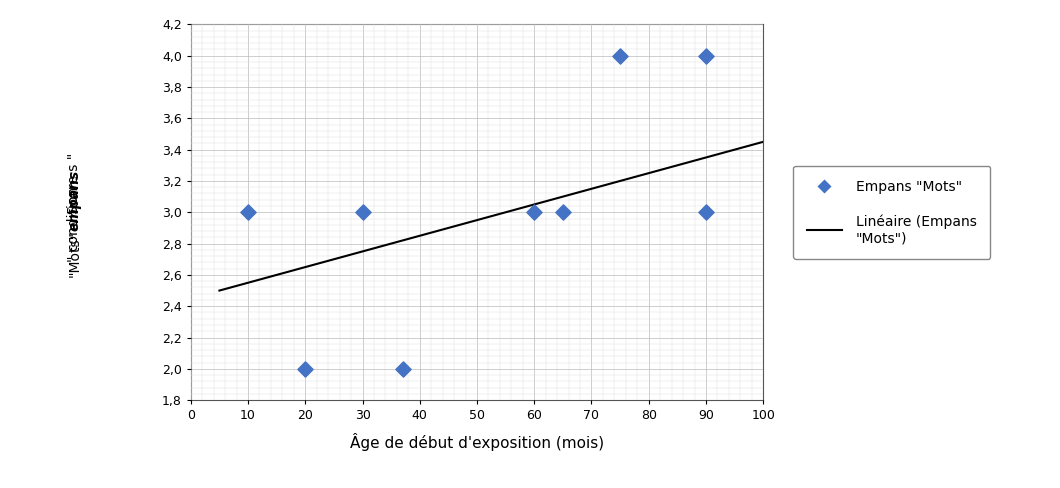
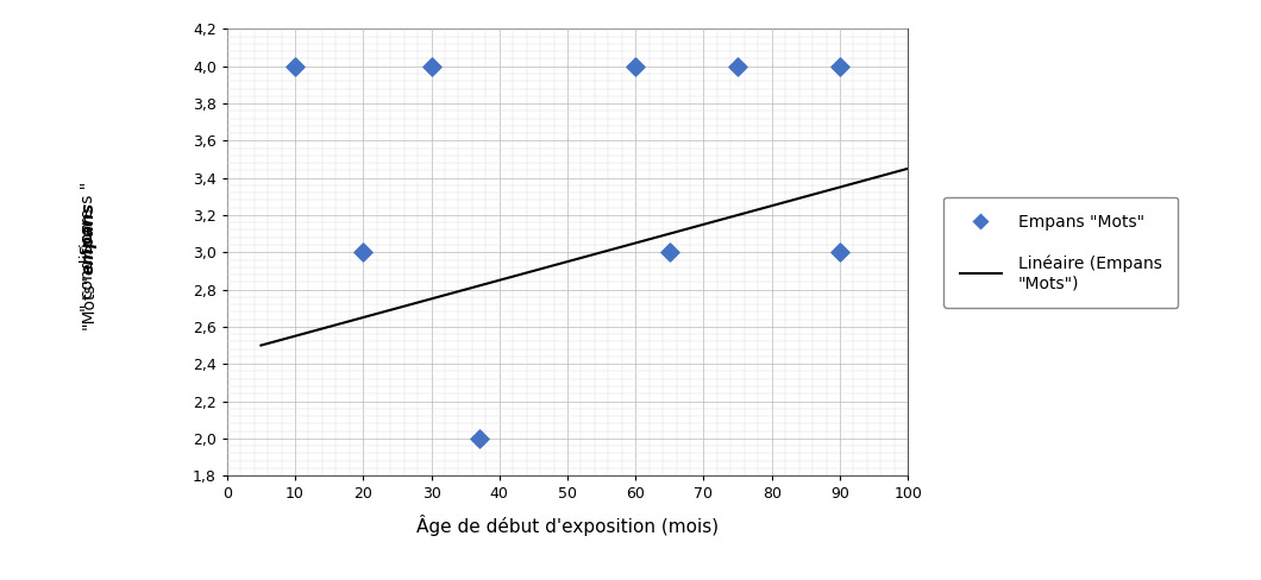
10: 3 -> 4
20: 2 -> 3
30: 3 -> 4
60: 3 -> 4
